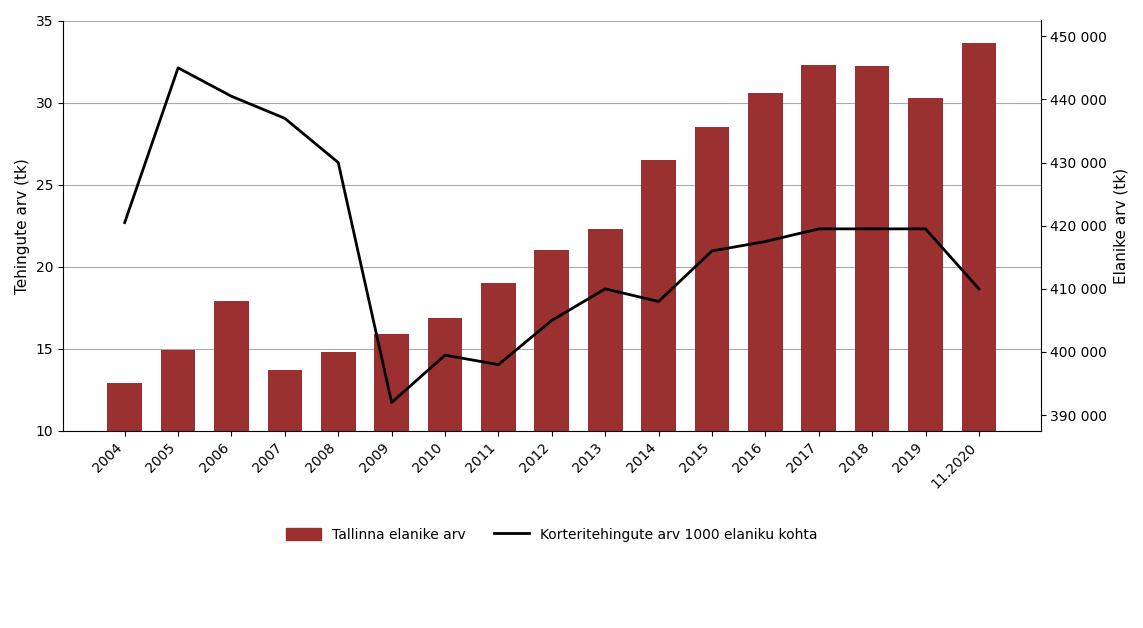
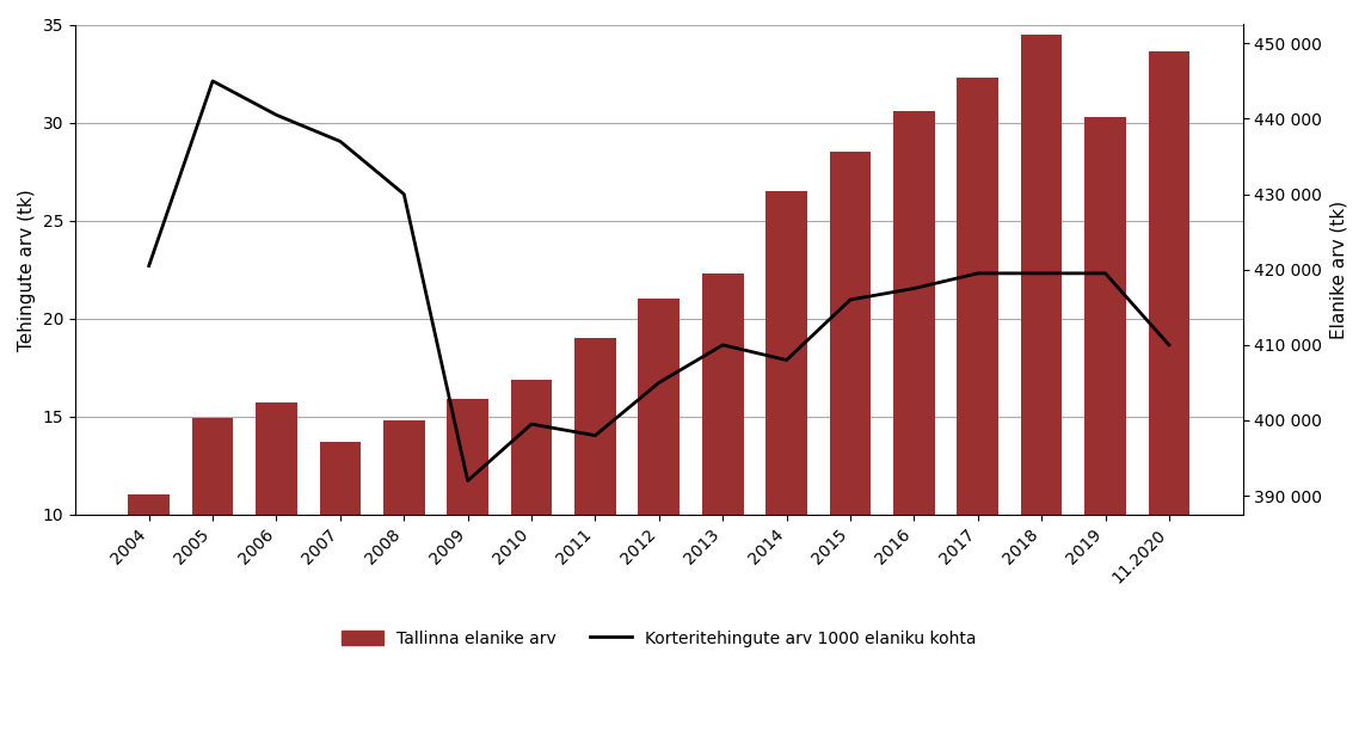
Tallinna elanike arv/2004: 12.9 -> 11.0
Tallinna elanike arv/2006: 17.9 -> 15.7
Tallinna elanike arv/2018: 32.2 -> 34.5
